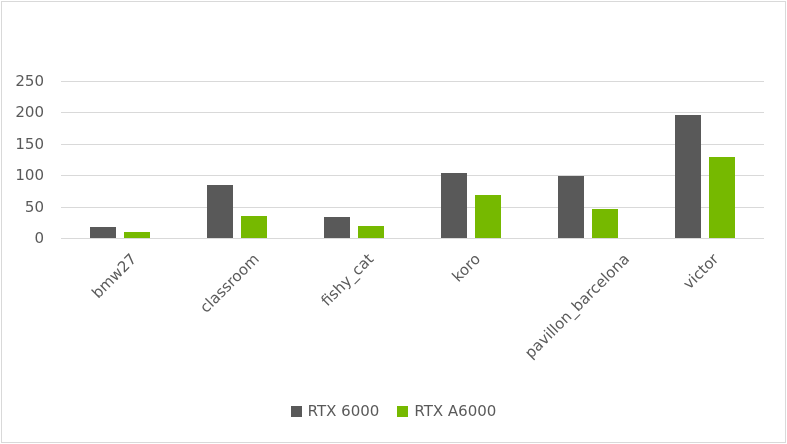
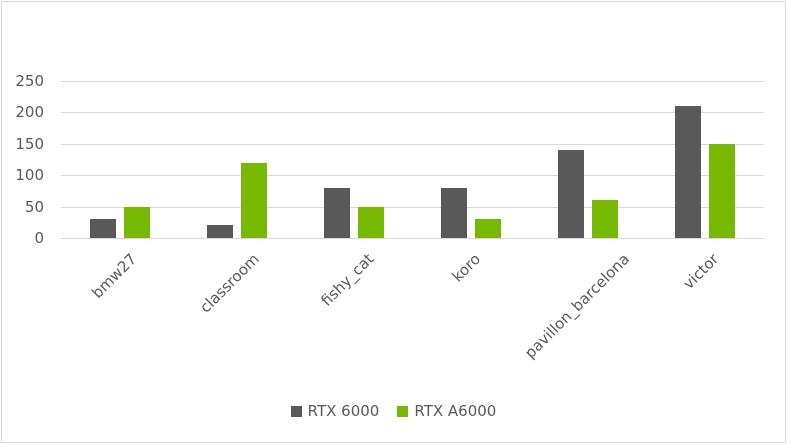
RTX 6000/bmw27: 20 -> 30
RTX A6000/bmw27: 10 -> 50
RTX 6000/classroom: 80 -> 20
RTX A6000/classroom: 40 -> 120
RTX 6000/fishy_cat: 30 -> 80
RTX A6000/fishy_cat: 20 -> 50
RTX 6000/koro: 100 -> 80
RTX A6000/koro: 70 -> 30
RTX 6000/pavillon_barcelona: 100 -> 140
RTX A6000/pavillon_barcelona: 50 -> 60
RTX 6000/victor: 200 -> 210
RTX A6000/victor: 130 -> 150
